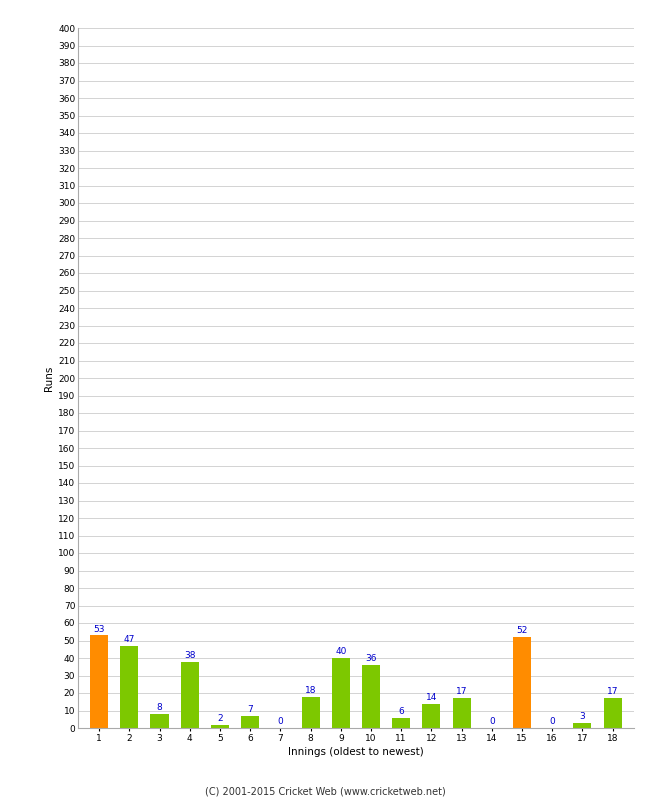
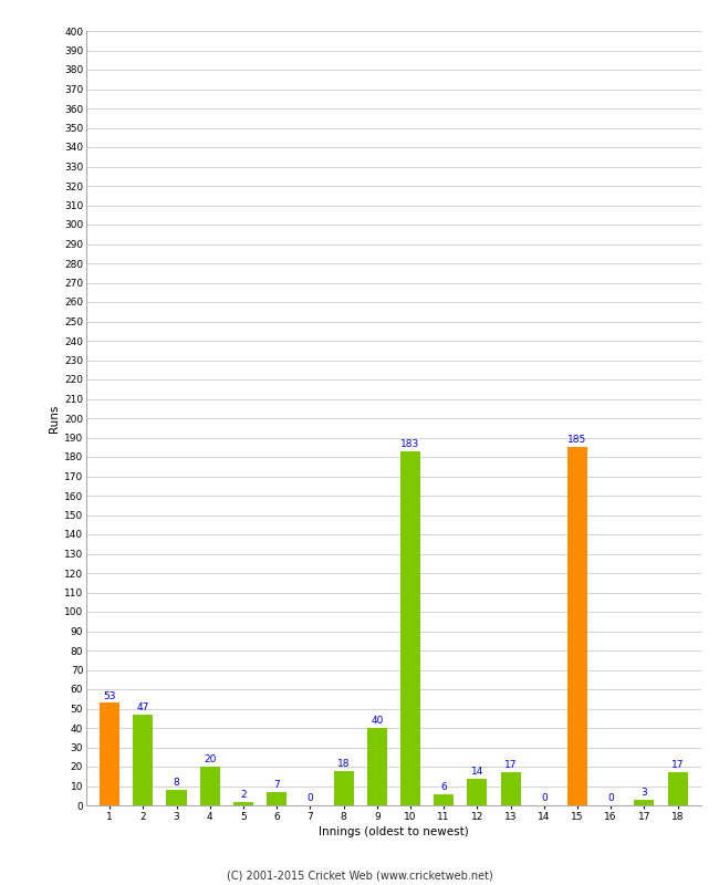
4: 38 -> 20
10: 36 -> 183
15: 52 -> 185
